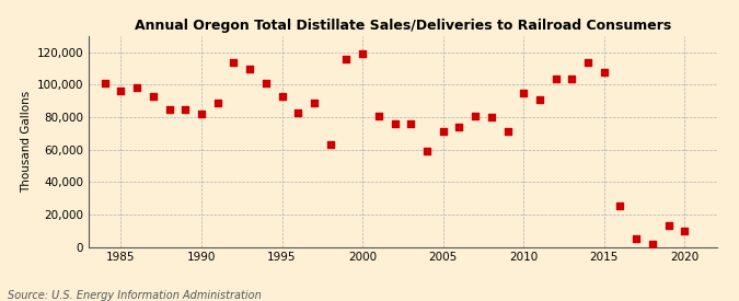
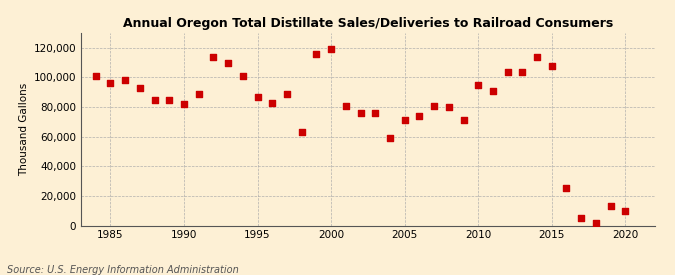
1995: 93,000 -> 87,000
